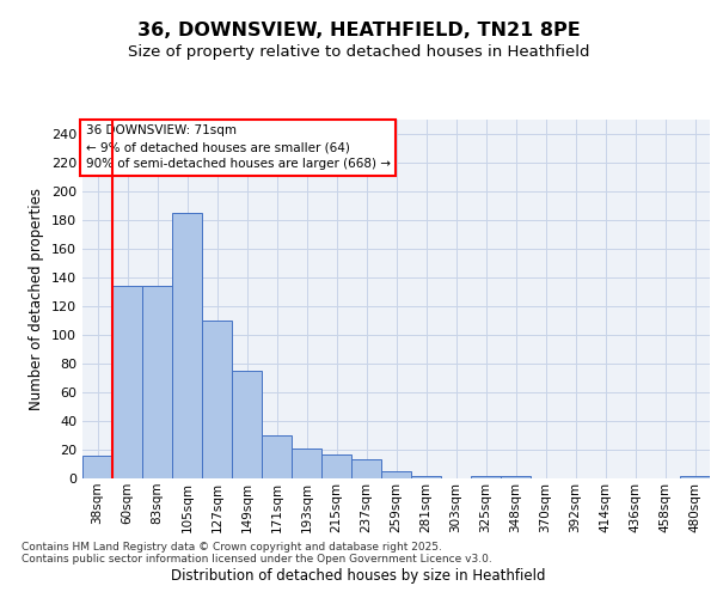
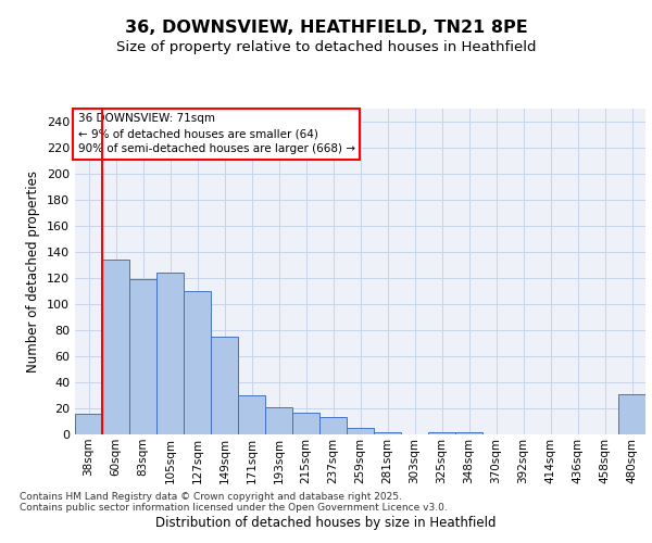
83sqm: 134 -> 119
105sqm: 185 -> 124
480sqm: 2 -> 31
